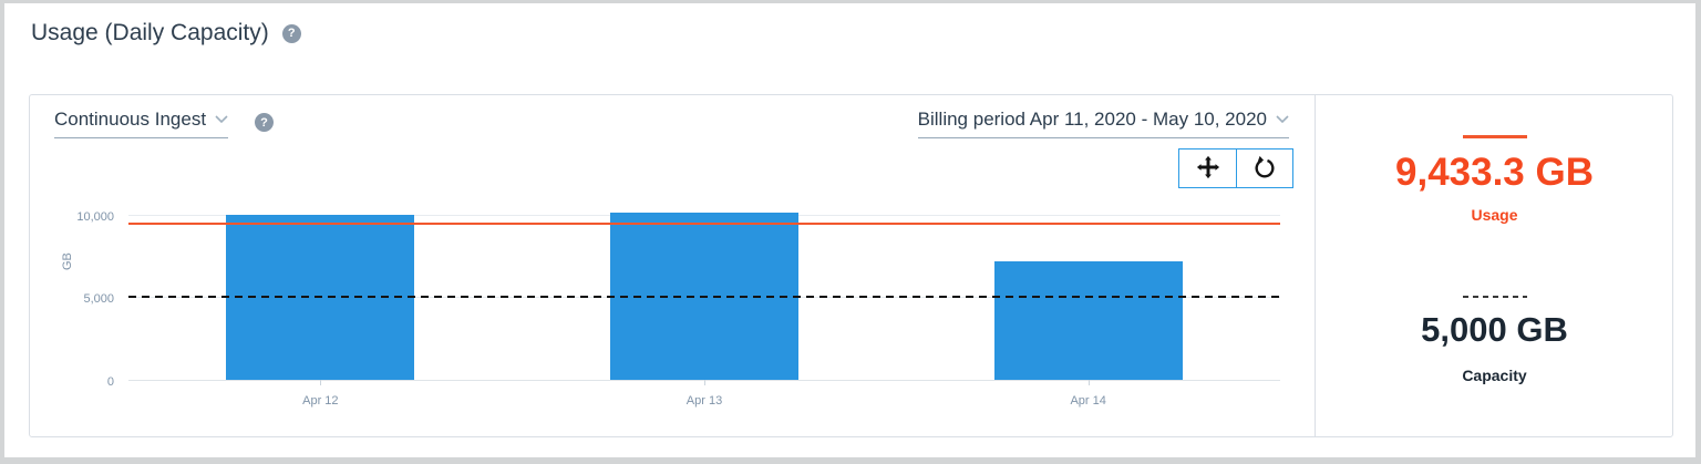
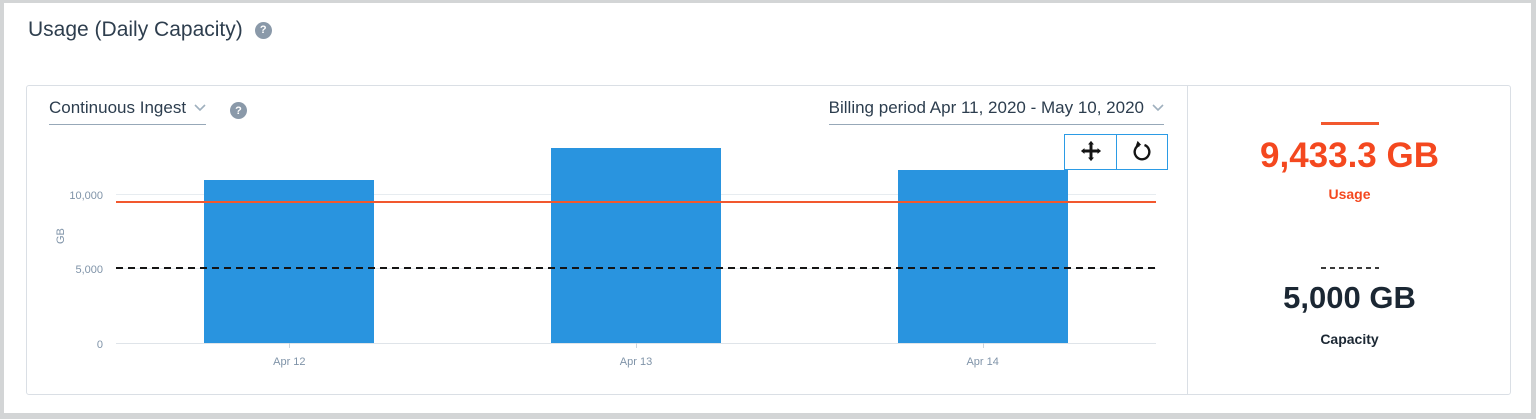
Apr 12: 10000 -> 10900
Apr 13: 10100 -> 13000
Apr 14: 7200 -> 11600
